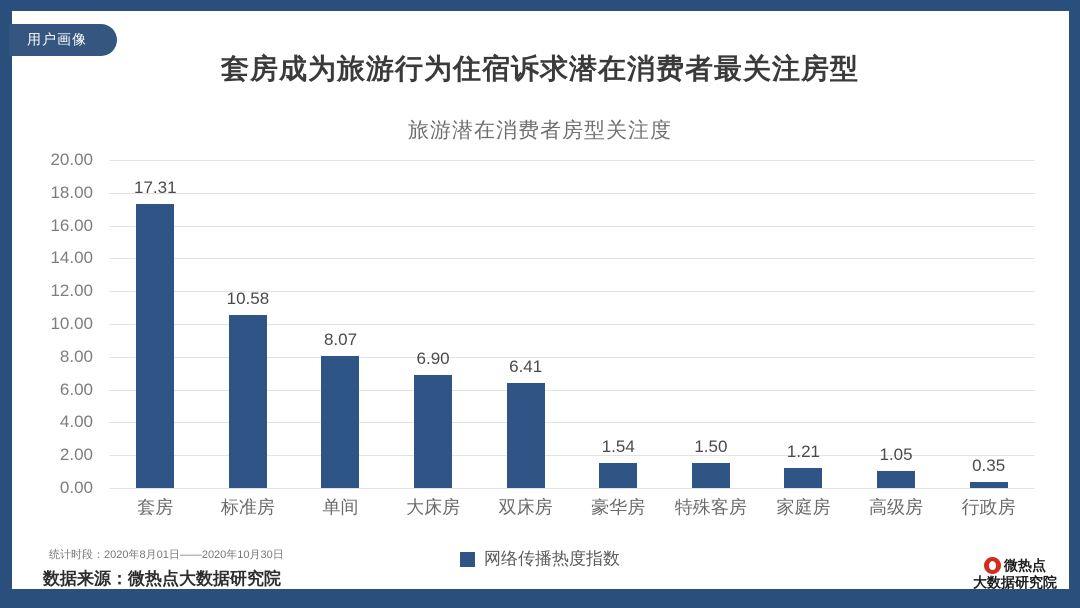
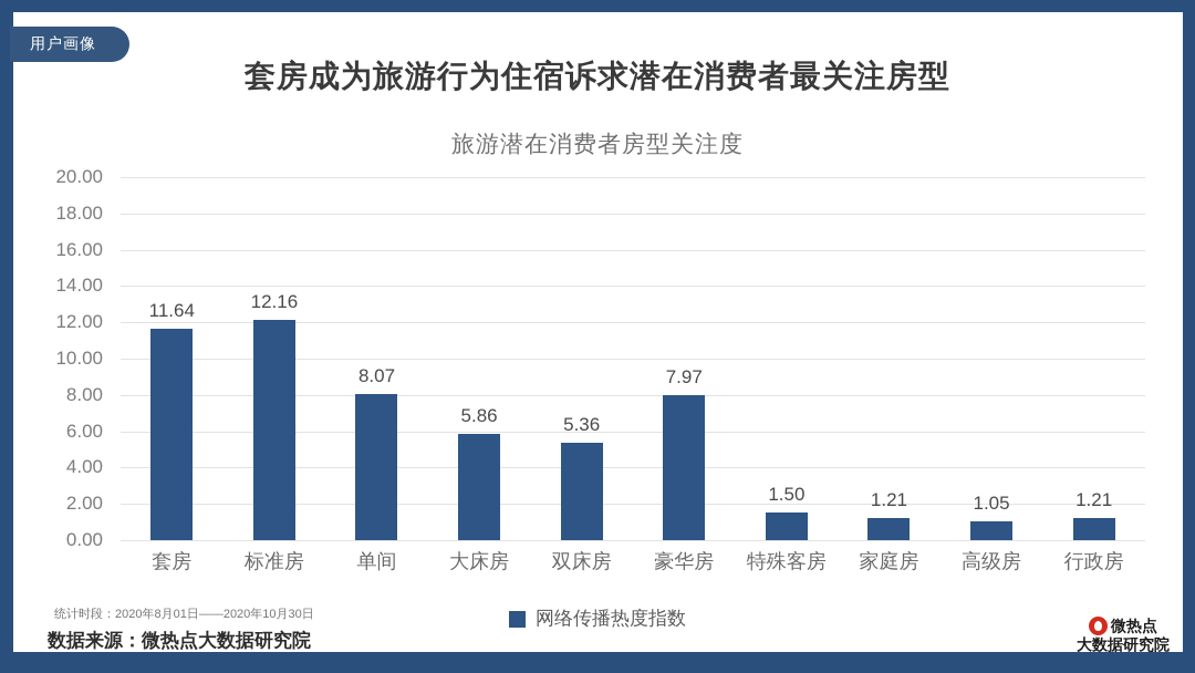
套房: 17.31 -> 11.64
标准房: 10.58 -> 12.16
大床房: 6.90 -> 5.86
双床房: 6.41 -> 5.36
豪华房: 1.54 -> 7.97
行政房: 0.35 -> 1.21
